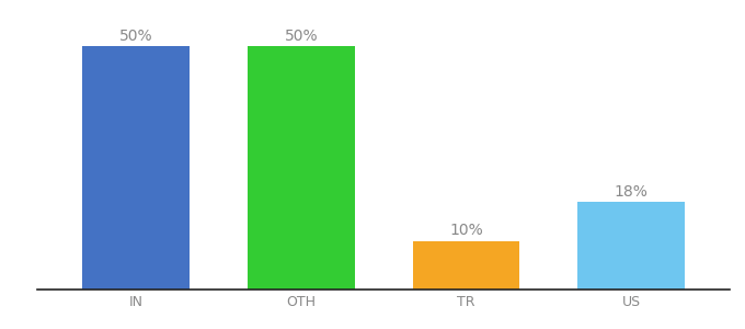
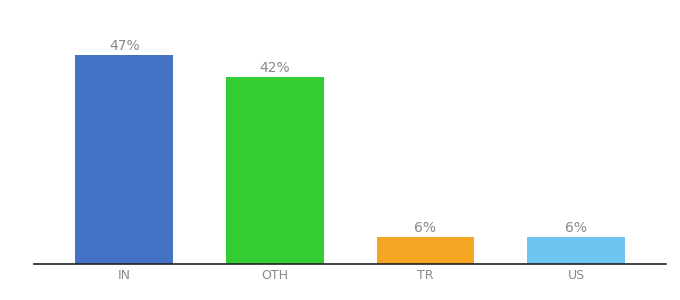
IN: 50% -> 47%
OTH: 50% -> 42%
TR: 10% -> 6%
US: 18% -> 6%
